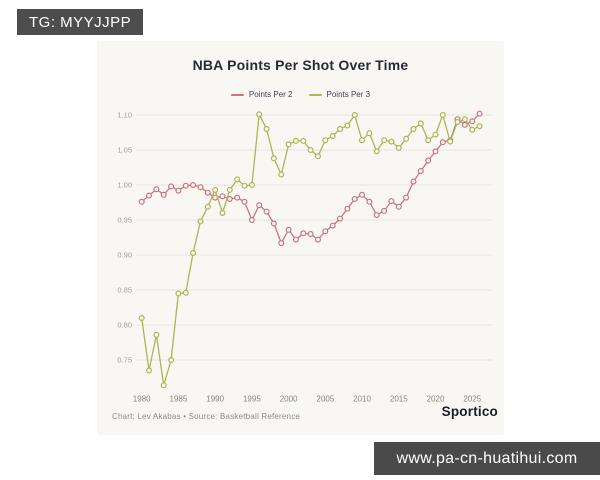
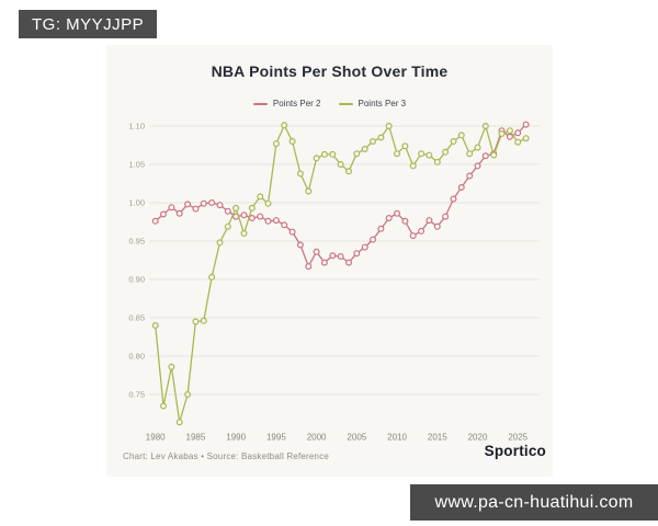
Points Per 3/1980: 0.81 -> 0.84
Points Per 2/1995: 0.95 -> 0.98
Points Per 3/1995: 1.00 -> 1.08
